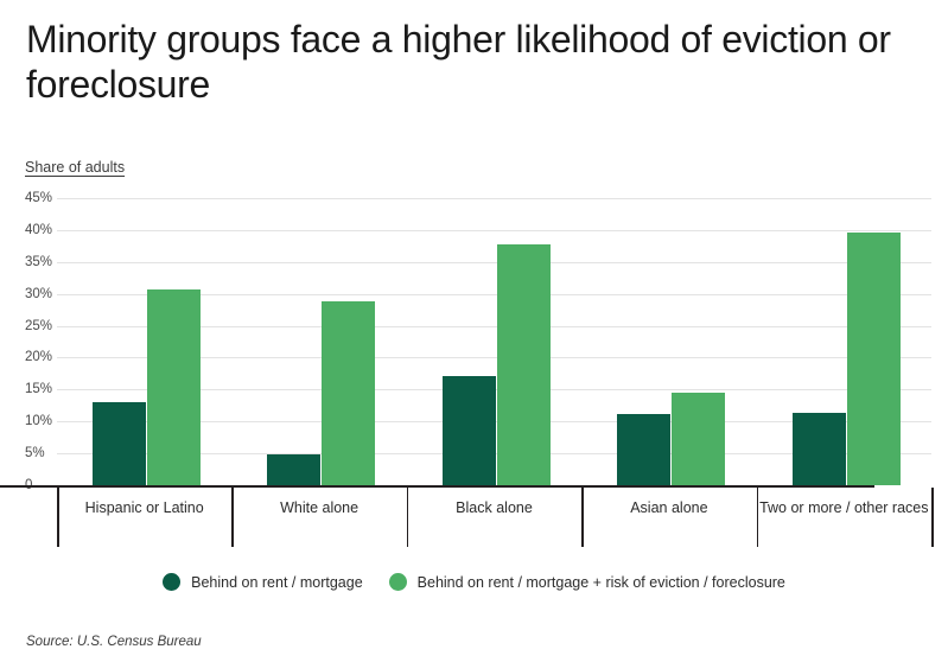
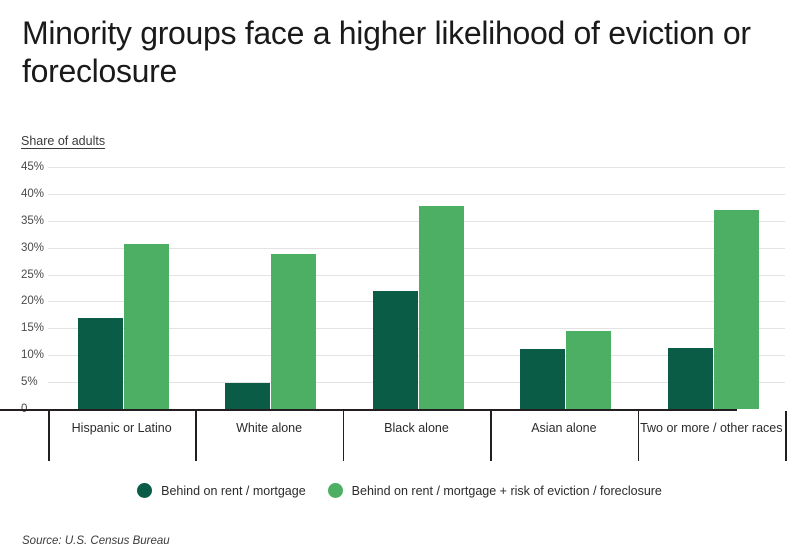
Behind on rent / mortgage/Hispanic or Latino: 13% -> 17%
Behind on rent / mortgage/Black alone: 17% -> 22%
Behind on rent / mortgage + risk of eviction / foreclosure/Two or more / other races: 40% -> 37%
